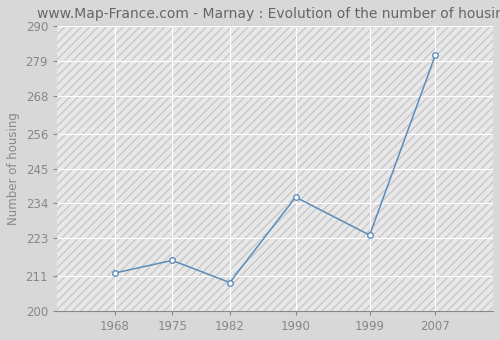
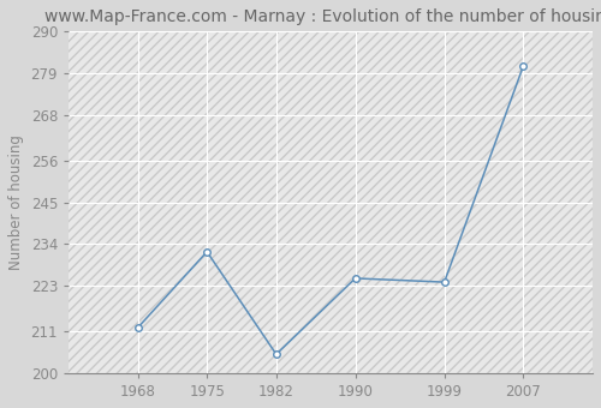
1975: 216 -> 232
1982: 209 -> 205
1990: 236 -> 225
